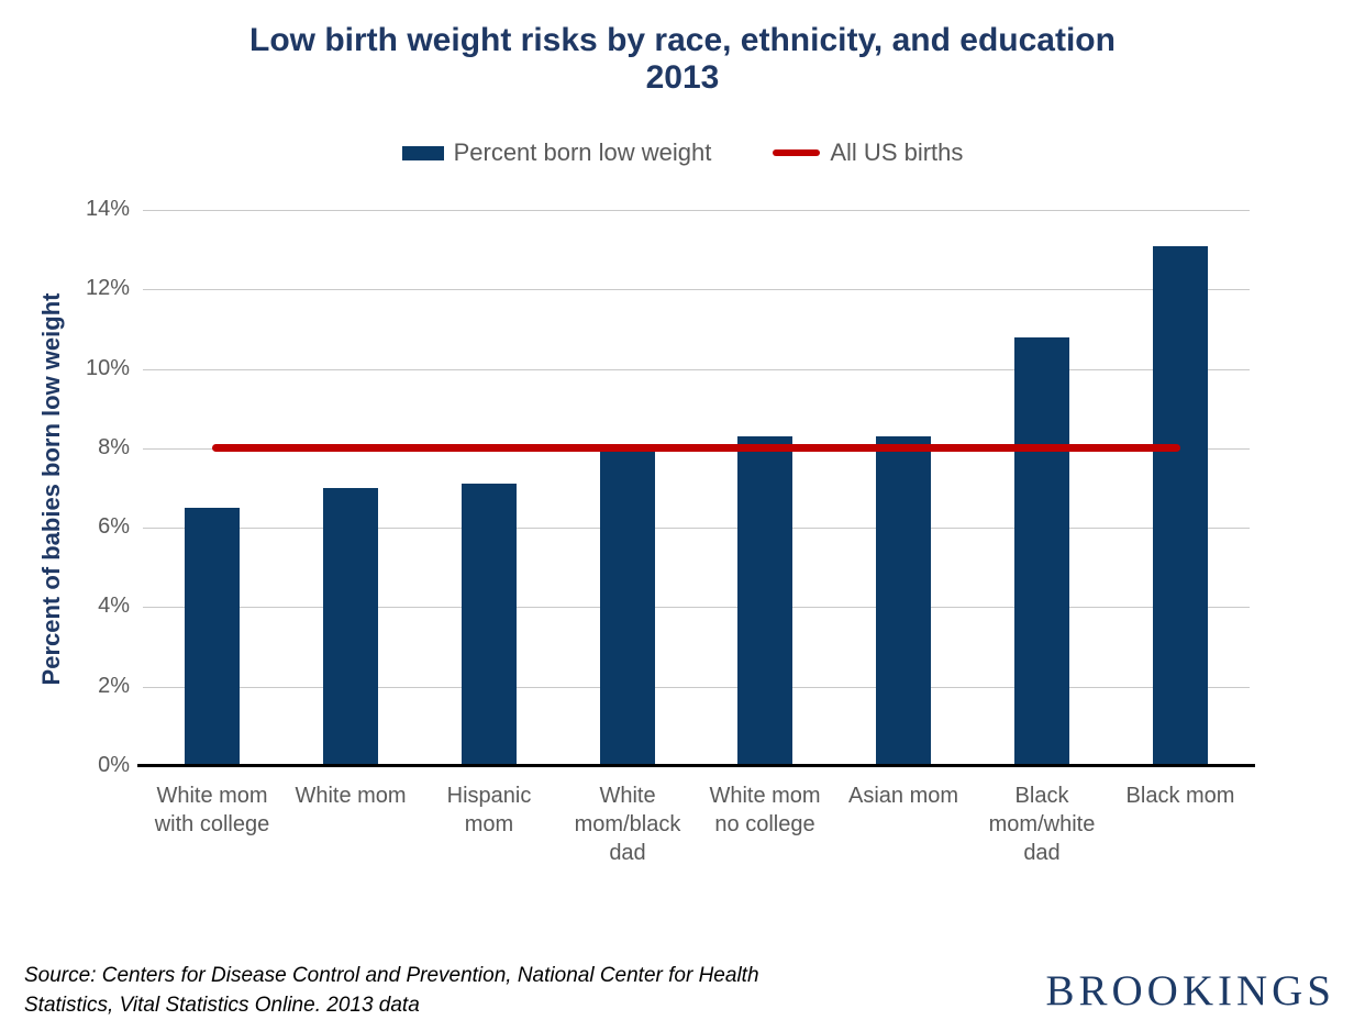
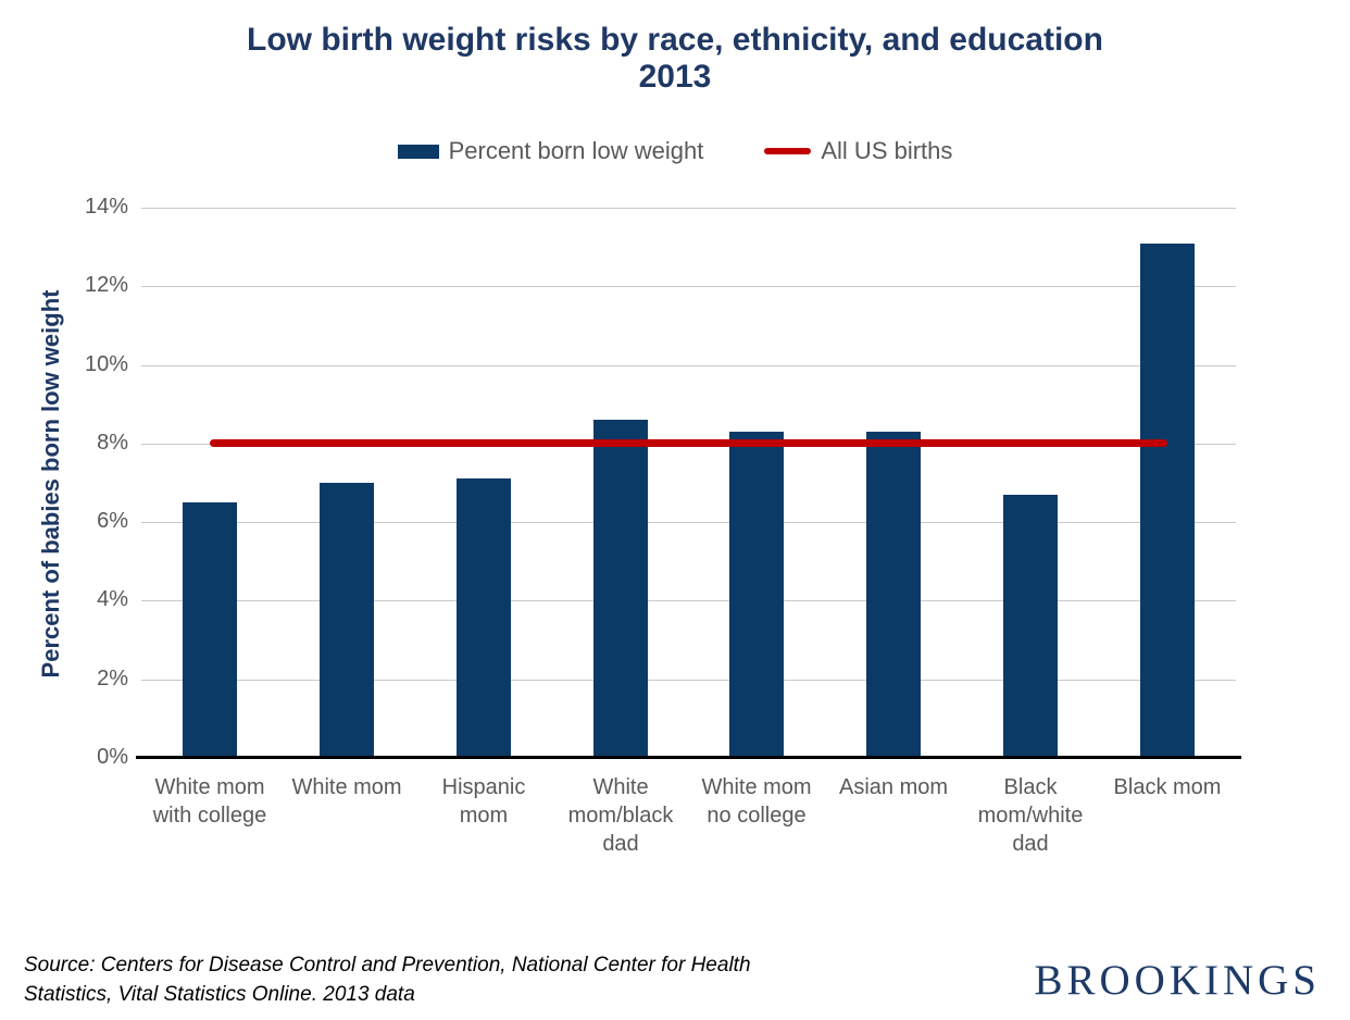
White mom/black dad: 7.9% -> 8.6%
Black mom/white dad: 10.8% -> 6.7%
